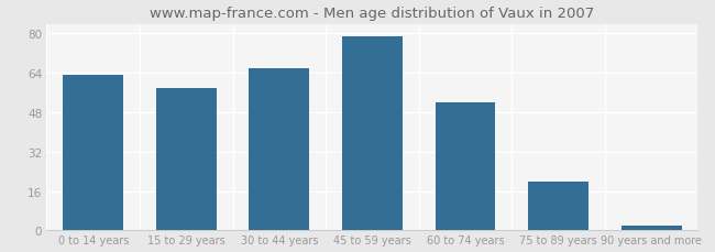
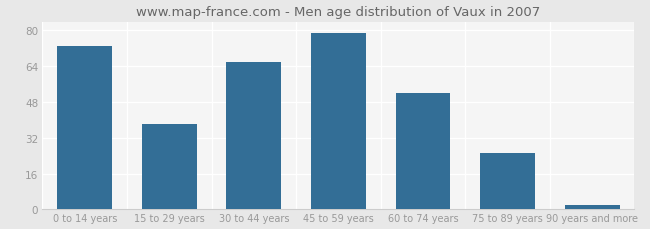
0 to 14 years: 63 -> 73
15 to 29 years: 58 -> 38
75 to 89 years: 20 -> 25
